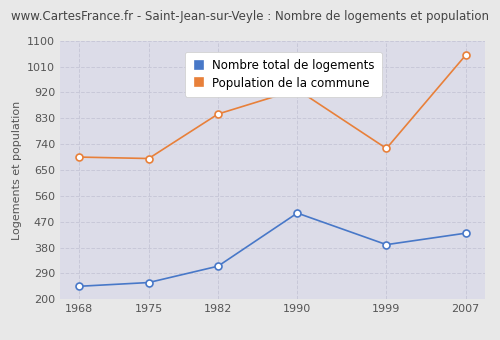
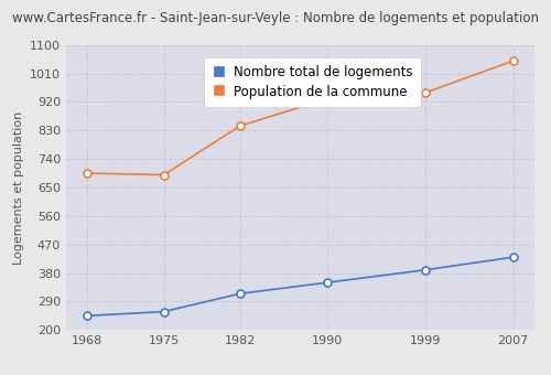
Nombre total de logements/1990: 500 -> 350
Population de la commune/1999: 725 -> 950
